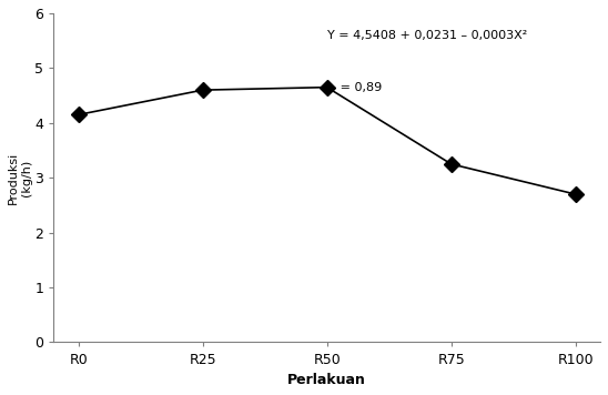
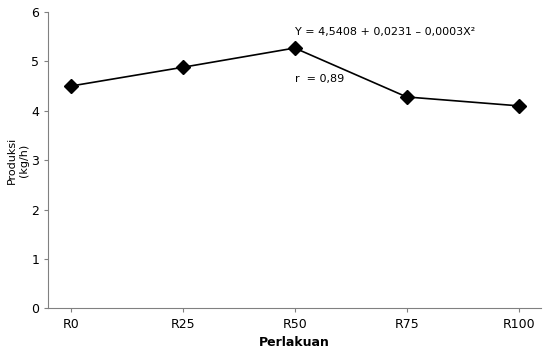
R0: 4.15 -> 4.50
R25: 4.60 -> 4.88
R50: 4.65 -> 5.27
R75: 3.25 -> 4.28
R100: 2.70 -> 4.10
